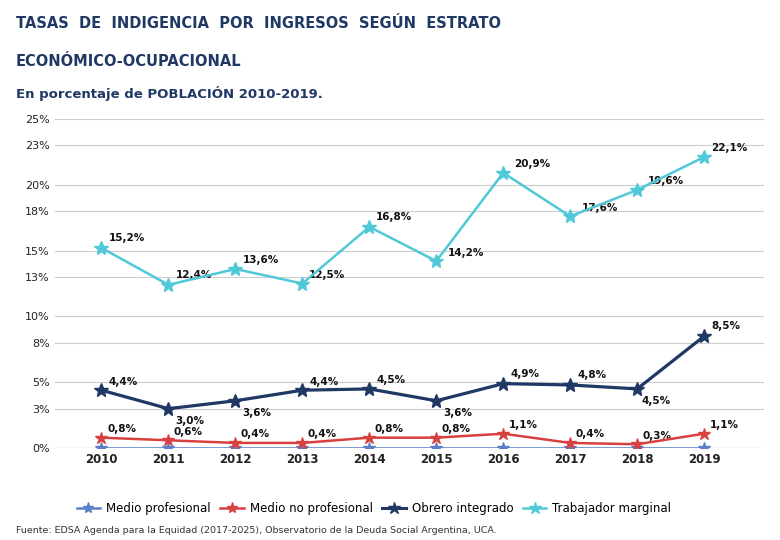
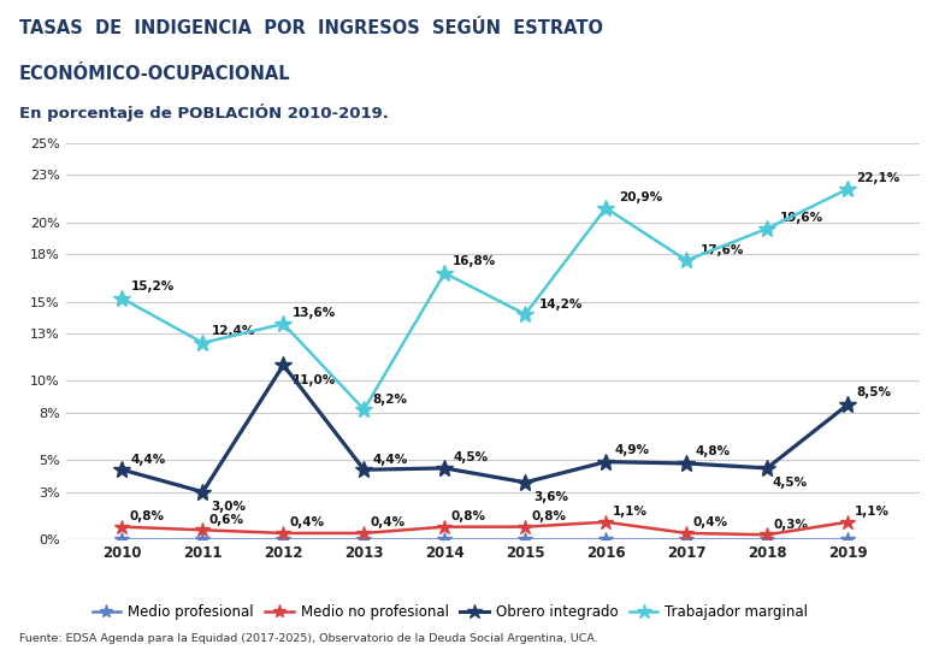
Obrero integrado/2012: 3,6% -> 11,0%
Trabajador marginal/2013: 12,5% -> 8,2%
